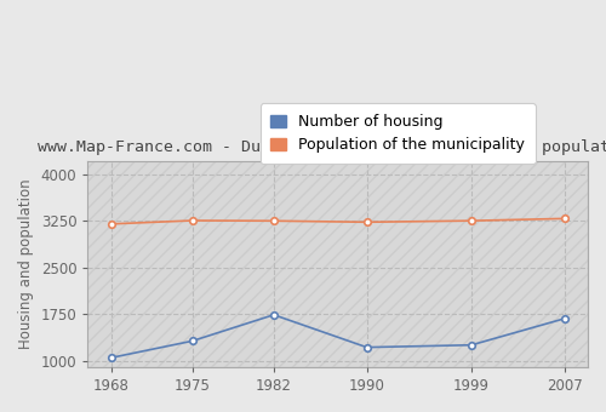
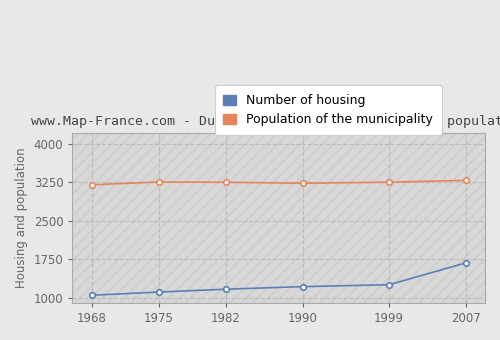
Number of housing/1975: 1320 -> 1110
Number of housing/1982: 1740 -> 1170
